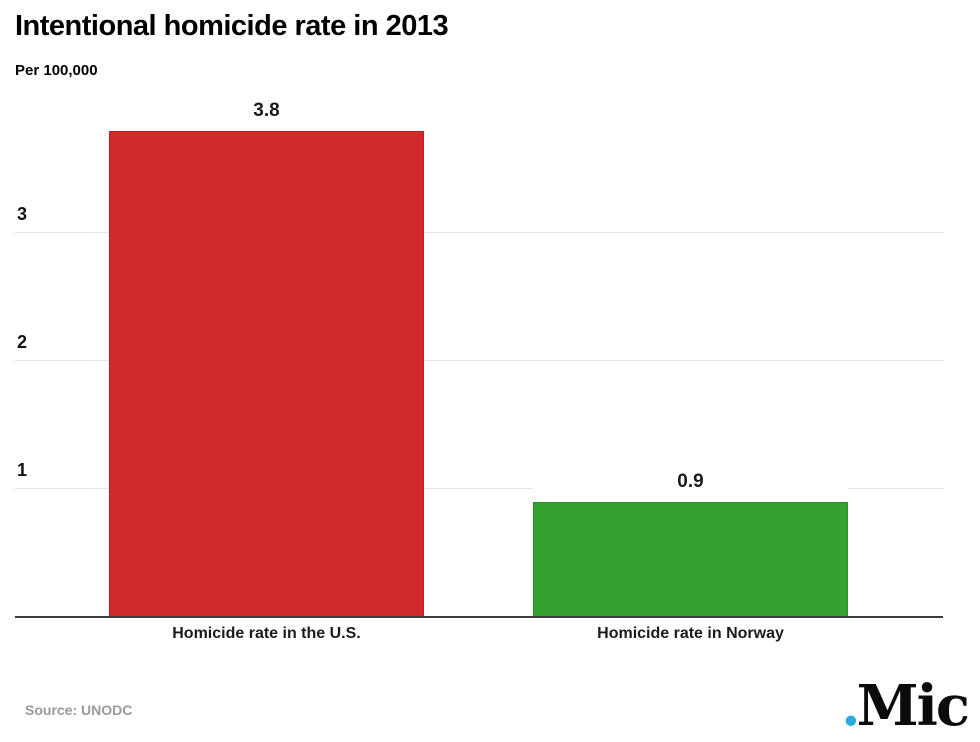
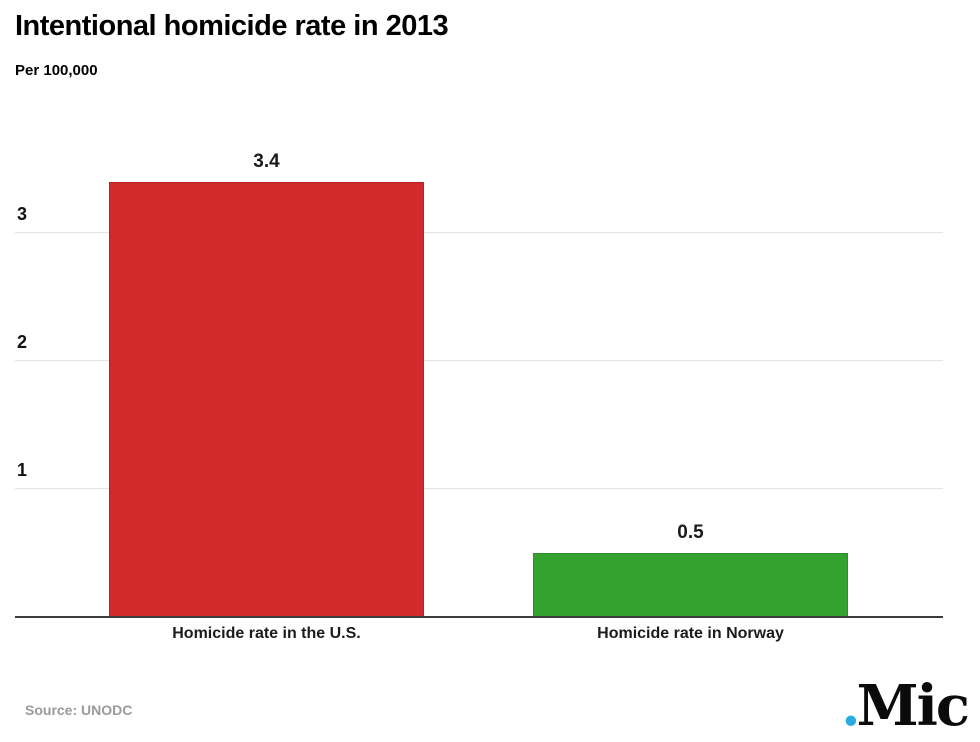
Homicide rate in the U.S.: 3.8 -> 3.4
Homicide rate in Norway: 0.9 -> 0.5
